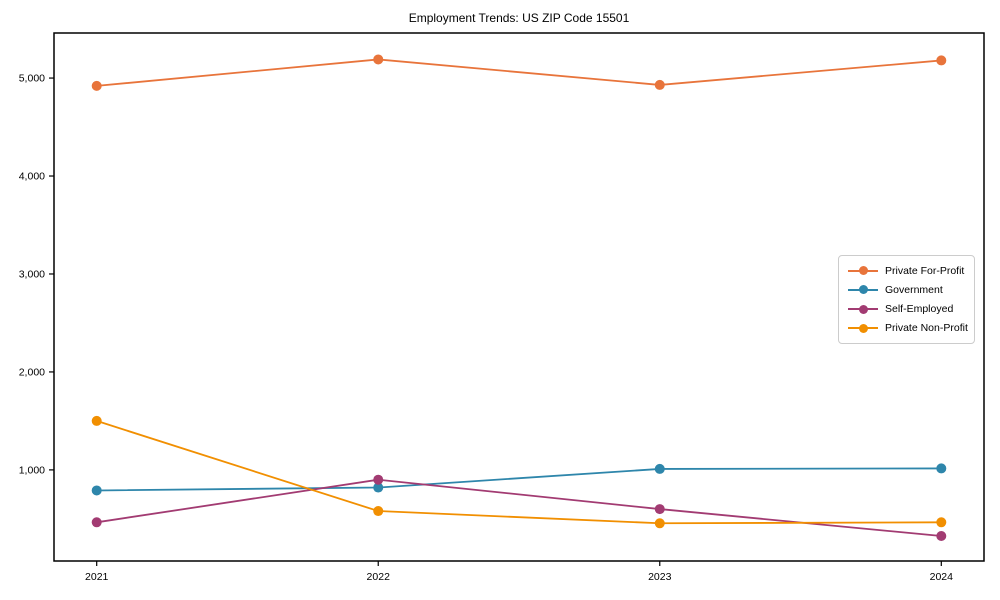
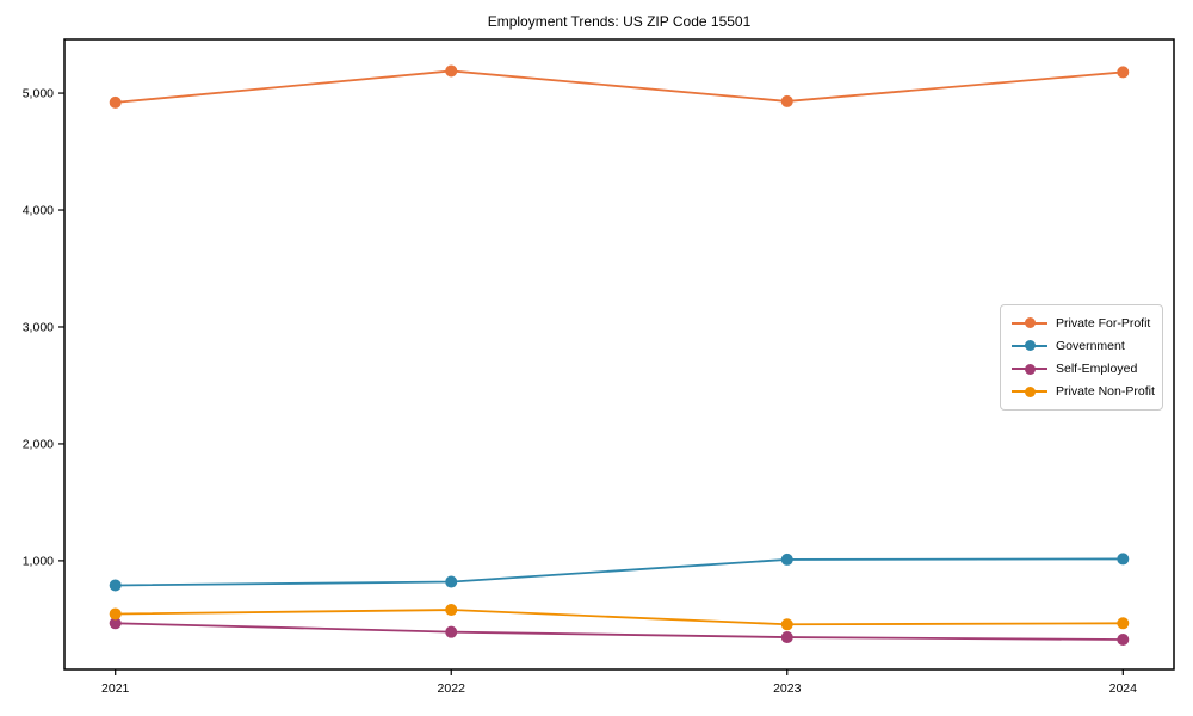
Private Non-Profit/2021: 1500 -> 500
Self-Employed/2022: 900 -> 400
Self-Employed/2023: 600 -> 300
